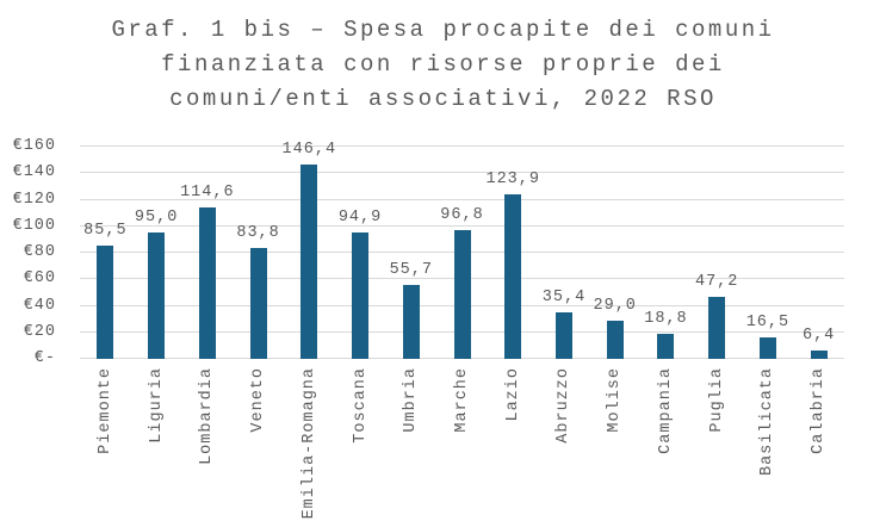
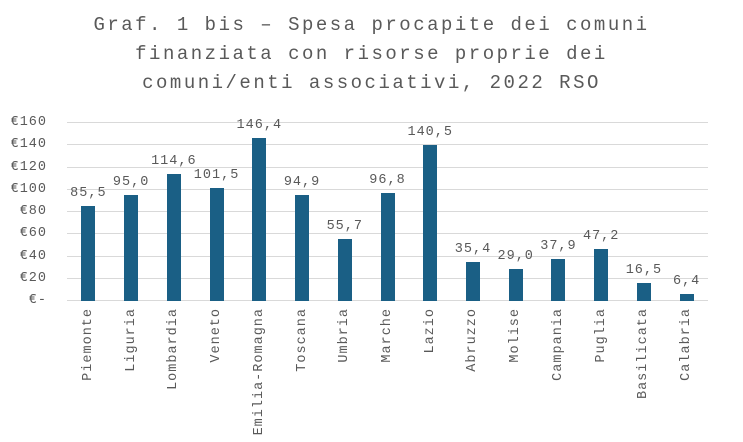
Veneto: 83,8 -> 101,5
Lazio: 123,9 -> 140,5
Campania: 18,8 -> 37,9
